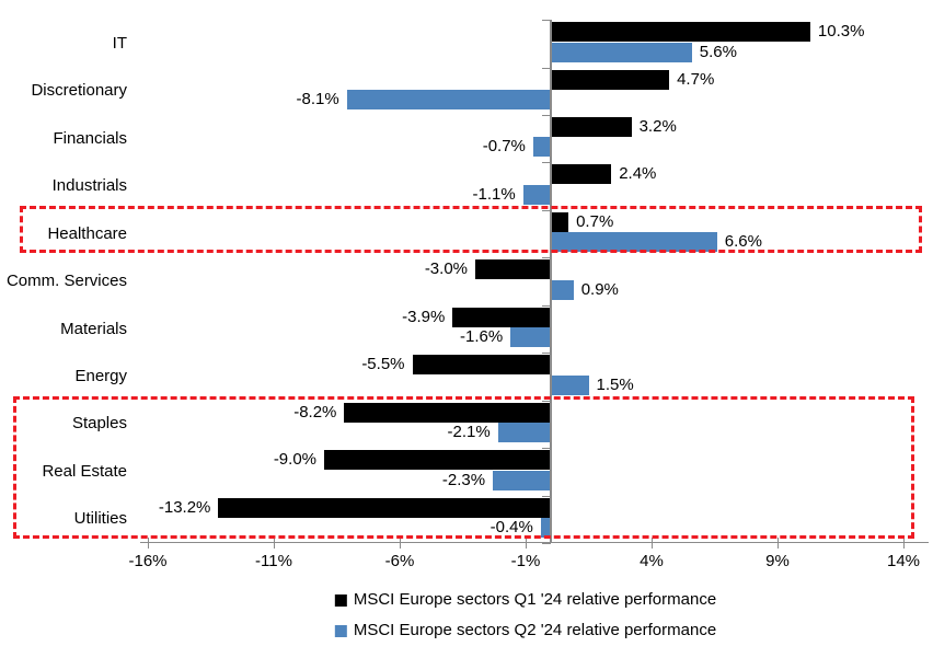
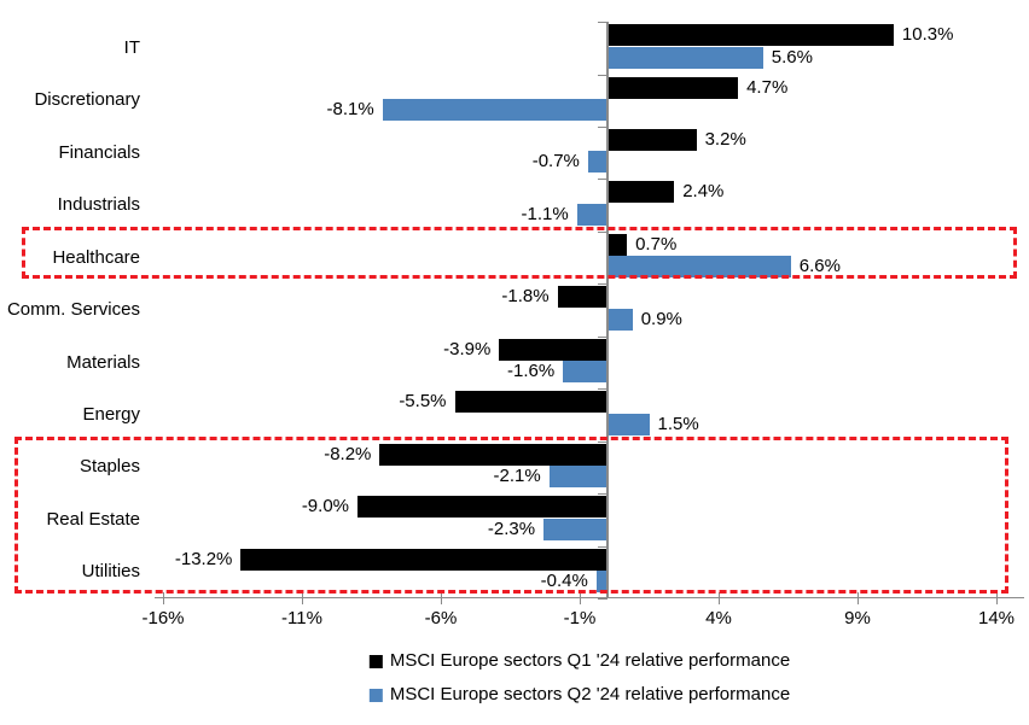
MSCI Europe sectors Q1 '24 relative performance/Comm. Services: -3.0% -> -1.8%
